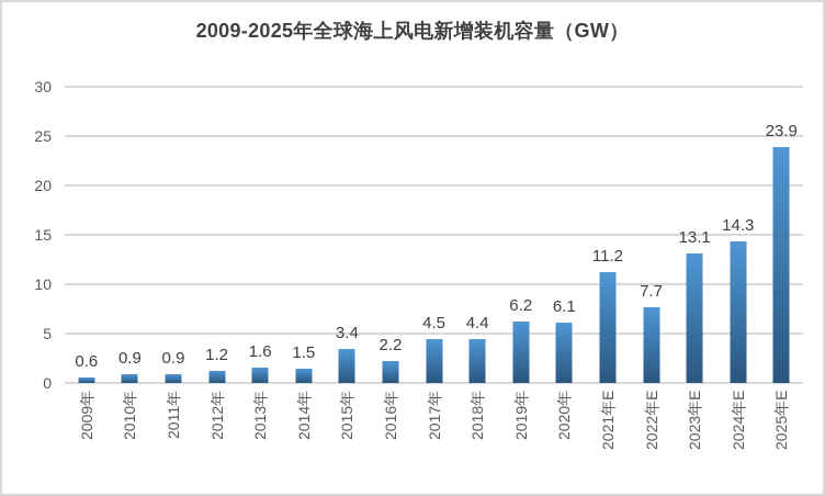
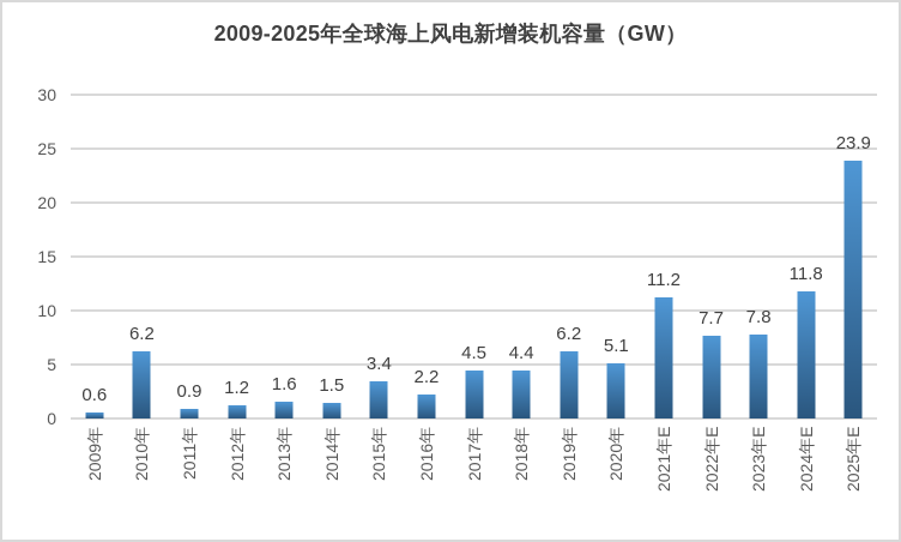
2010年: 0.9 -> 6.2
2020年: 6.1 -> 5.1
2023年E: 13.1 -> 7.8
2024年E: 14.3 -> 11.8
